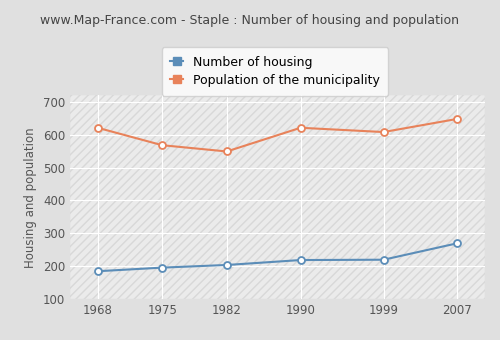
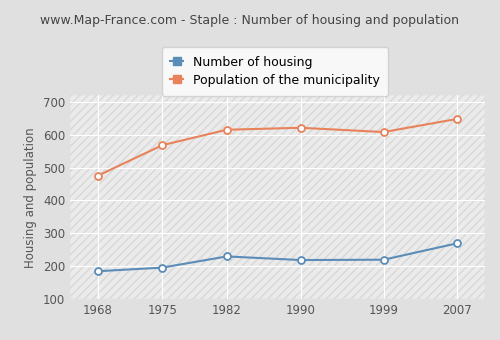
Population of the municipality/1968: 621 -> 475
Number of housing/1982: 204 -> 230
Population of the municipality/1982: 549 -> 615
